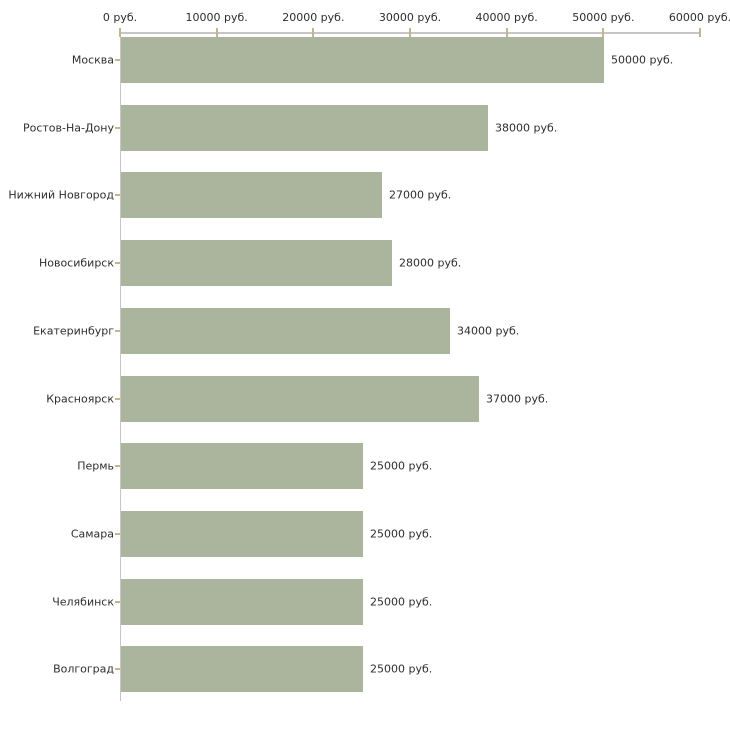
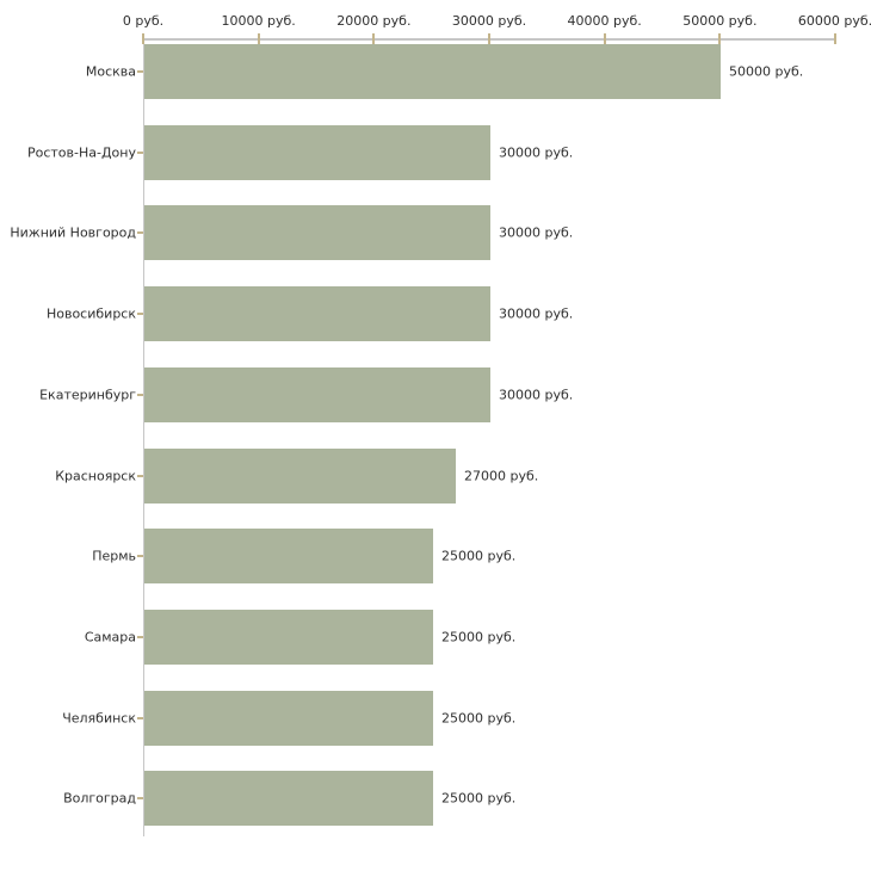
Ростов-На-Дону: 38000 -> 30000
Нижний Новгород: 27000 -> 30000
Новосибирск: 28000 -> 30000
Екатеринбург: 34000 -> 30000
Красноярск: 37000 -> 27000
